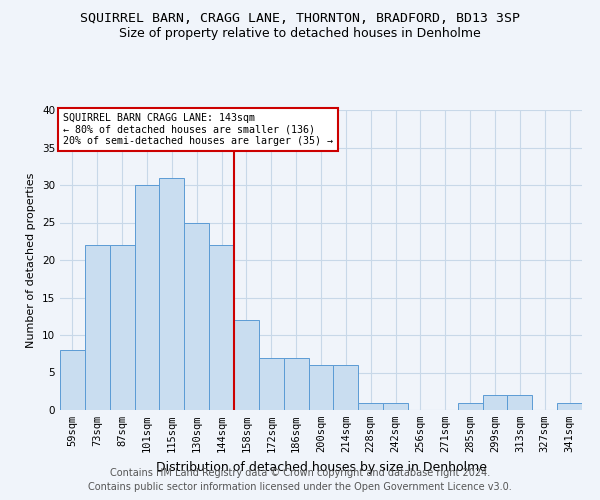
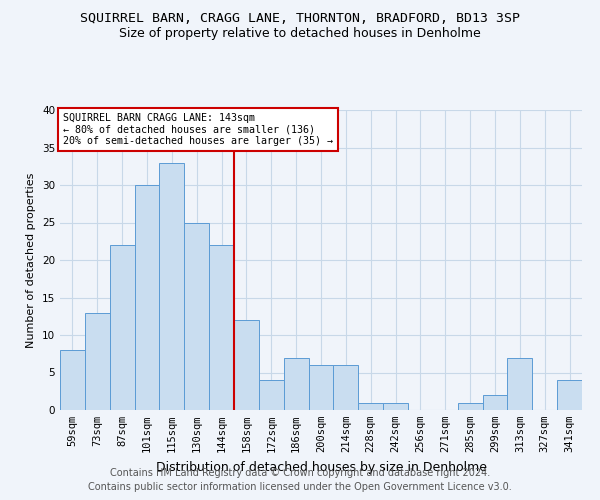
73sqm: 22 -> 13
115sqm: 31 -> 33
172sqm: 7 -> 4
313sqm: 2 -> 7
341sqm: 1 -> 4
